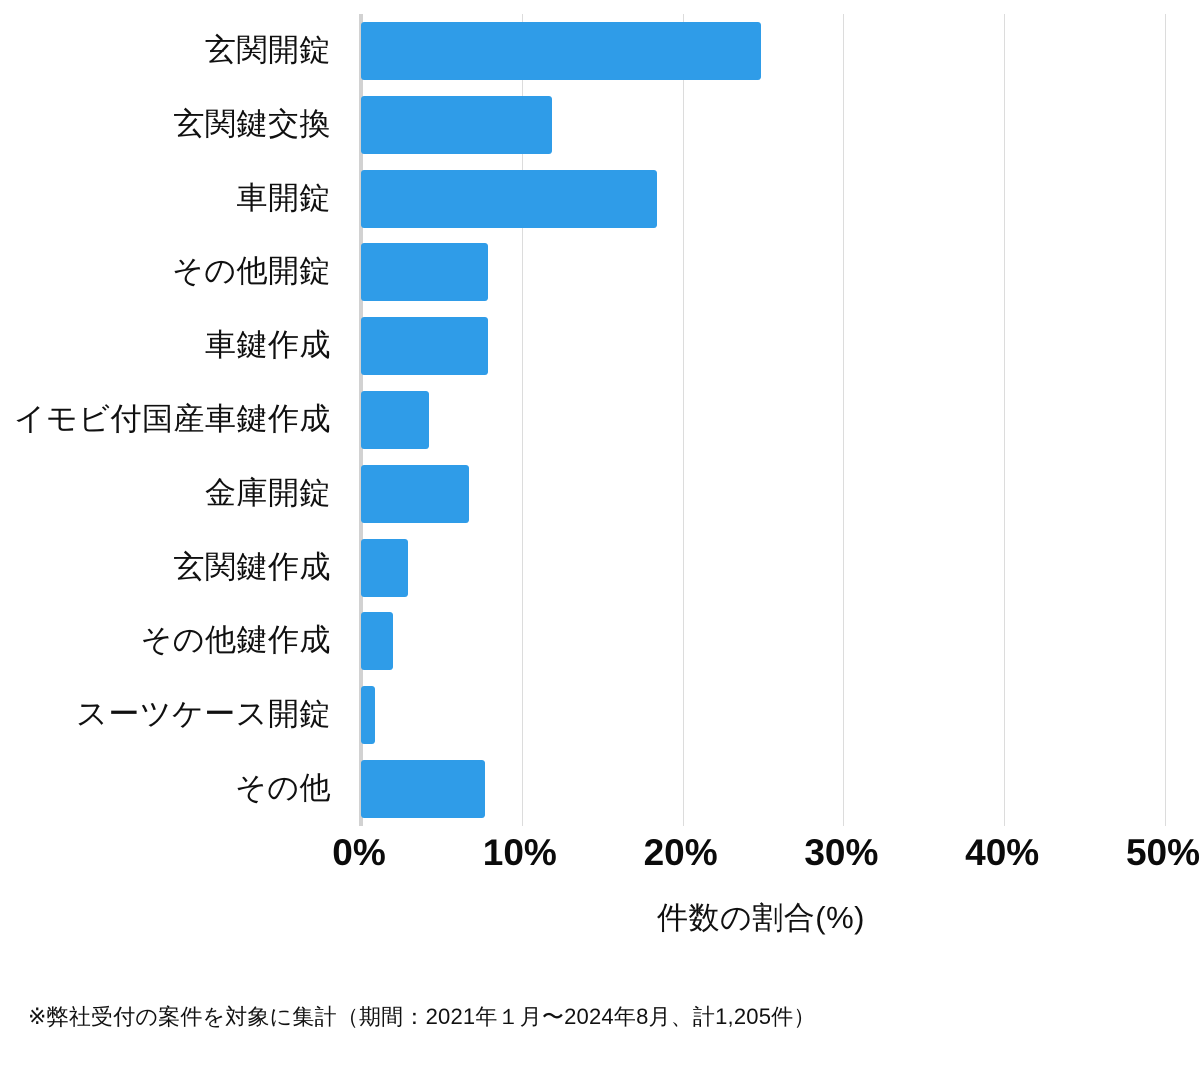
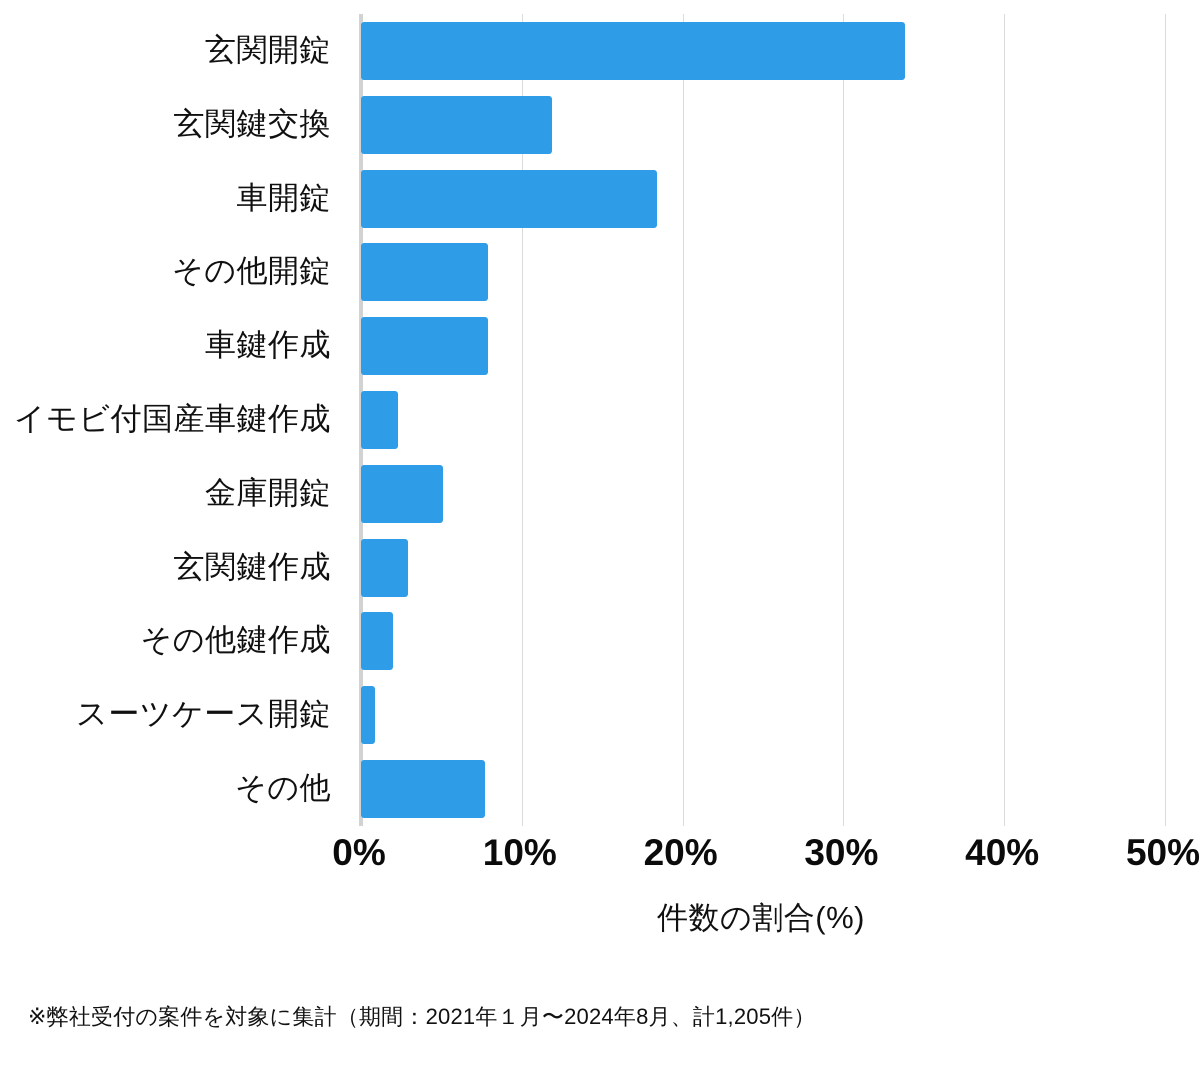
玄関開錠: 24.9% -> 33.8%
イモビ付国産車鍵作成: 4.2% -> 2.3%
金庫開錠: 6.7% -> 5.1%
